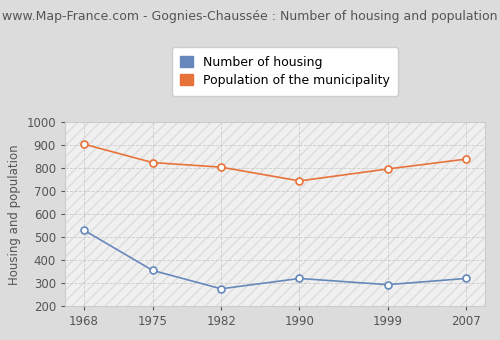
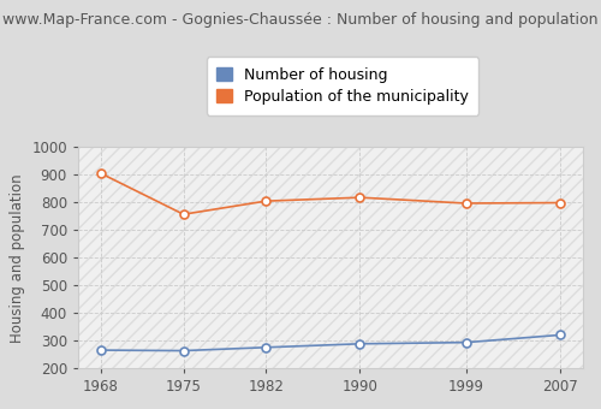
Number of housing/1968: 530 -> 265
Number of housing/1975: 355 -> 263
Population of the municipality/1975: 825 -> 757
Number of housing/1990: 320 -> 288
Population of the municipality/1990: 745 -> 818
Population of the municipality/2007: 840 -> 799
